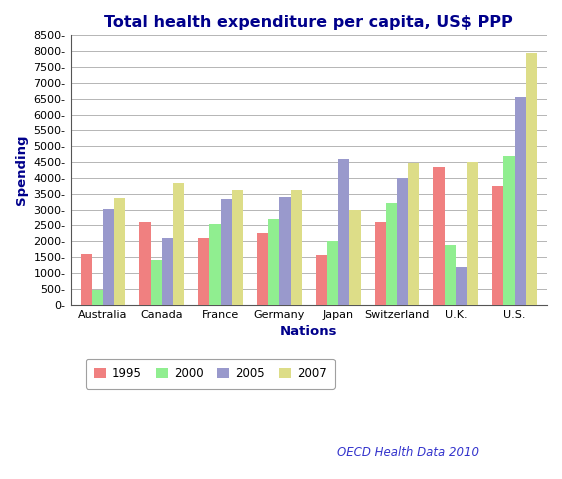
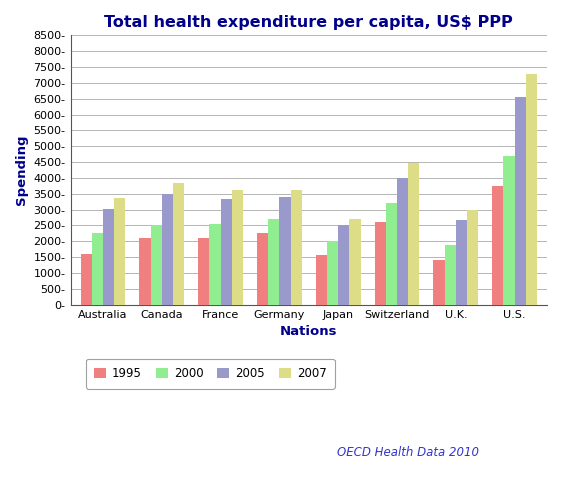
2000/Australia: 450- -> 2250-
1995/Canada: 2600- -> 2100-
2000/Canada: 1400- -> 2530-
2005/Canada: 2100- -> 3480-
2005/Japan: 4600- -> 2530-
2007/Japan: 3000- -> 2720-
1995/U.K.: 4350- -> 1400-
2005/U.K.: 1200- -> 2680-
2007/U.K.: 4500- -> 2990-
2007/U.S.: 7950- -> 7290-
